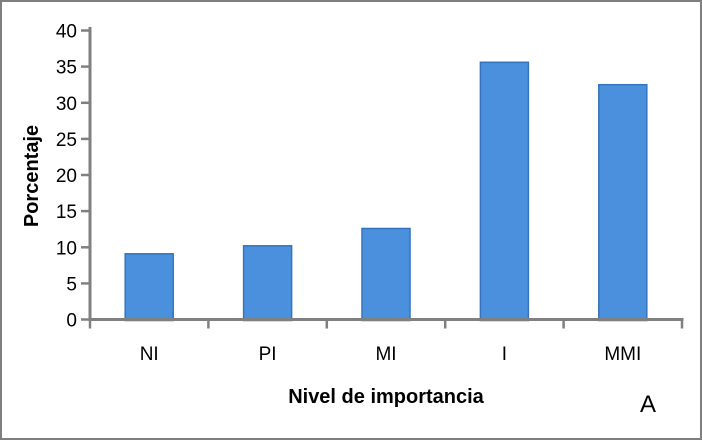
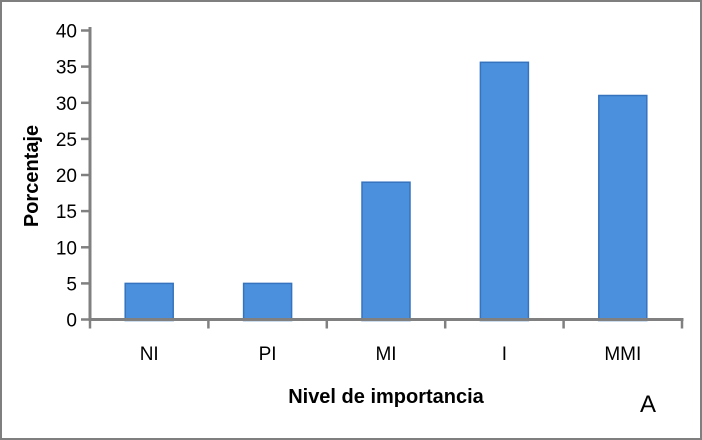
NI: 9 -> 5
PI: 10 -> 5
MI: 13 -> 19
MMI: 32 -> 31
